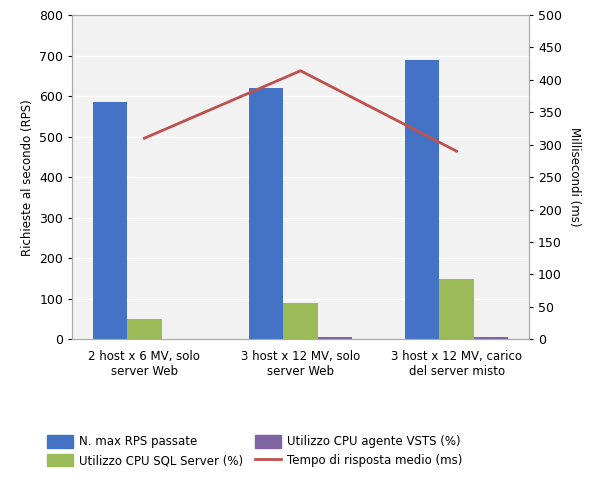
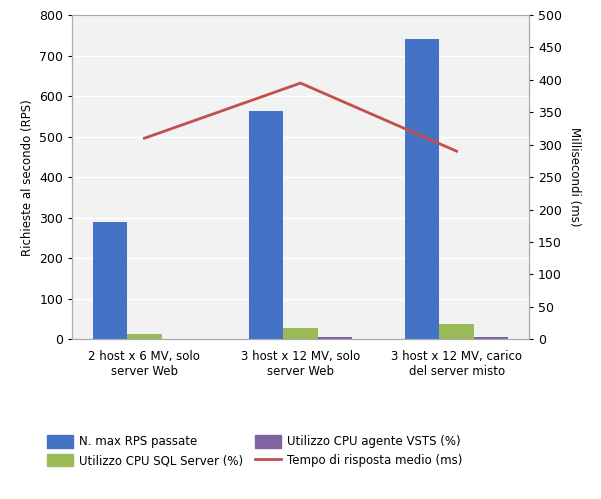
N. max RPS passate/2 host x 6 MV, solo server Web: 585 -> 290
Utilizzo CPU SQL Server (%)/2 host x 6 MV, solo server Web: 50 -> 13
N. max RPS passate/3 host x 12 MV, solo server Web: 620 -> 562
Utilizzo CPU SQL Server (%)/3 host x 12 MV, solo server Web: 90 -> 28
Tempo di risposta medio (ms)/3 host x 12 MV, solo server Web: 414 -> 395
N. max RPS passate/3 host x 12 MV, carico del server misto: 690 -> 740
Utilizzo CPU SQL Server (%)/3 host x 12 MV, carico del server misto: 150 -> 38
